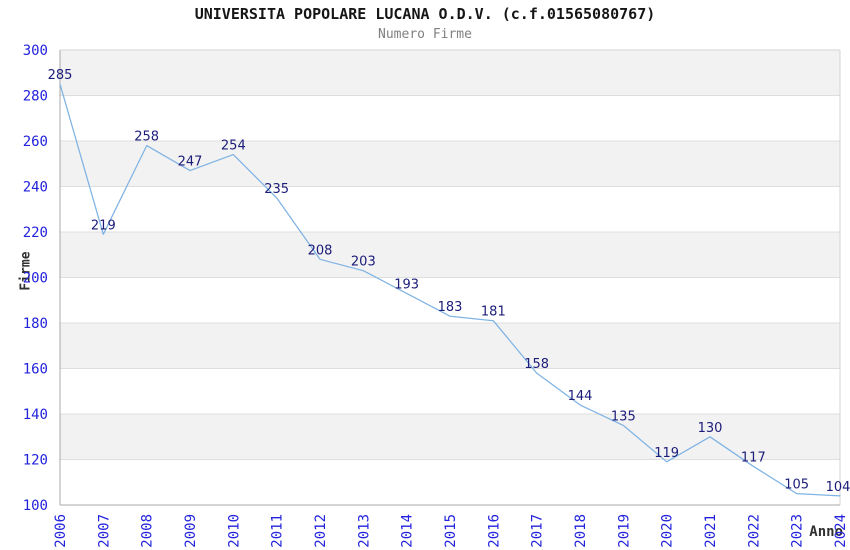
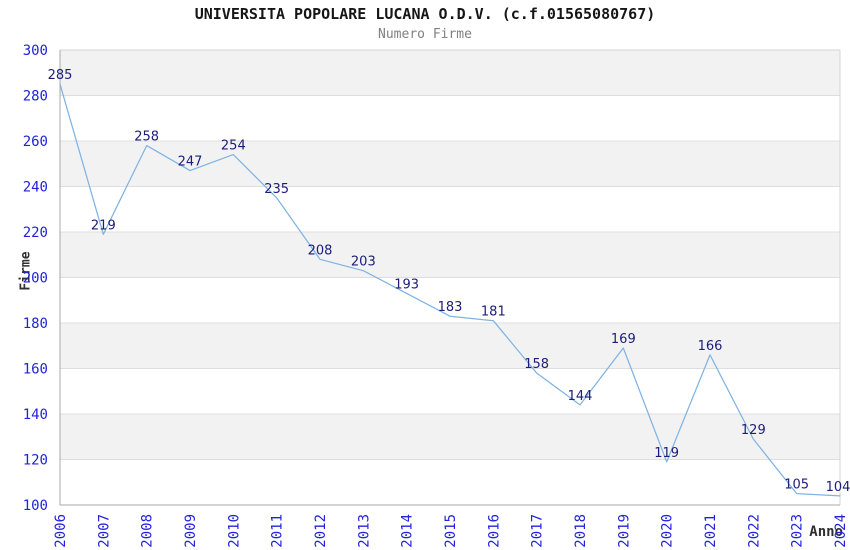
2019: 135 -> 169
2021: 130 -> 166
2022: 117 -> 129
